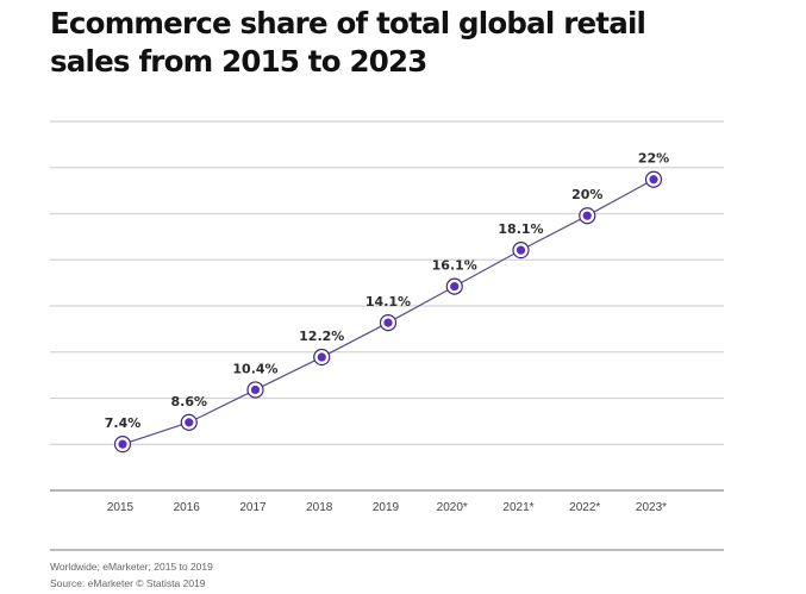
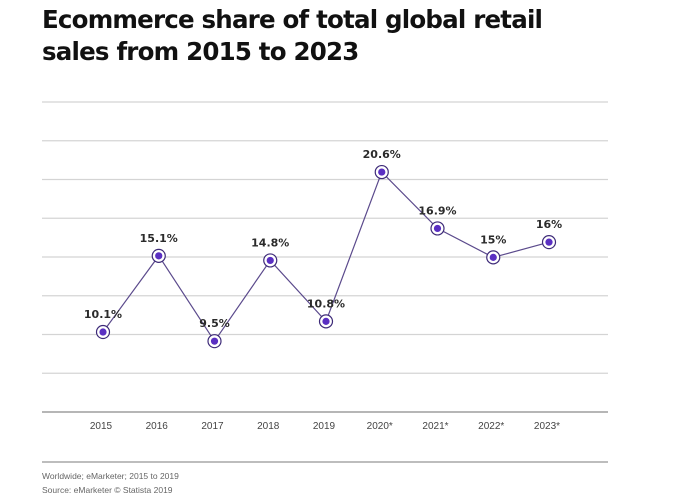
2015: 7.4% -> 10.1%
2016: 8.6% -> 15.1%
2017: 10.4% -> 9.5%
2018: 12.2% -> 14.8%
2019: 14.1% -> 10.8%
2020*: 16.1% -> 20.6%
2021*: 18.1% -> 16.9%
2022*: 20% -> 15%
2023*: 22% -> 16%
